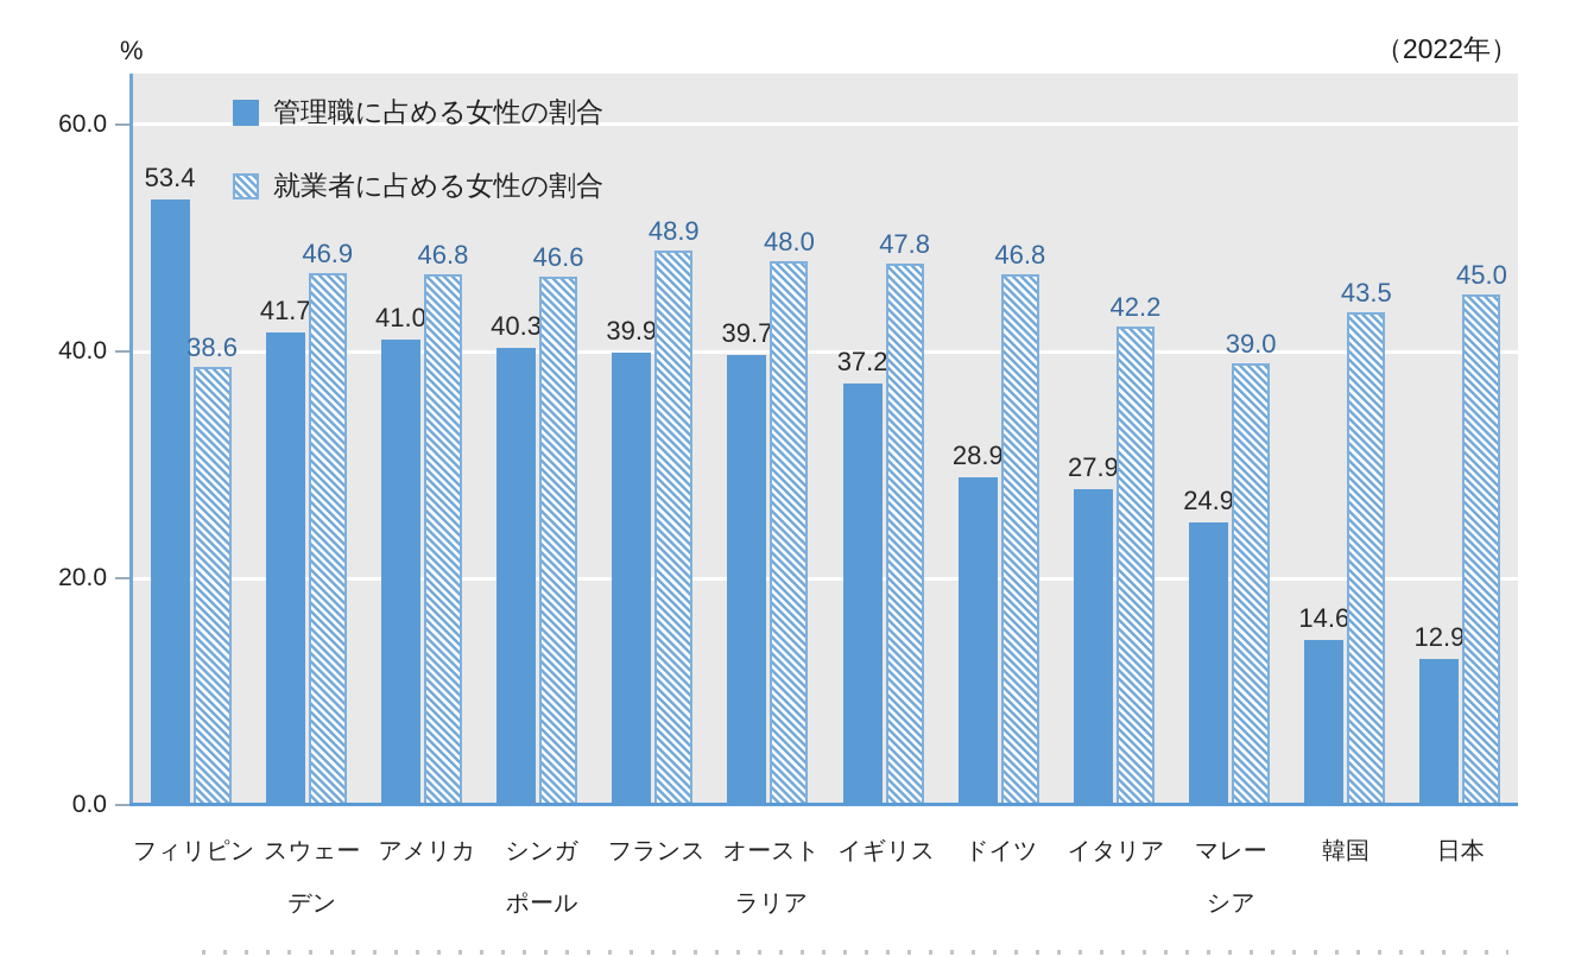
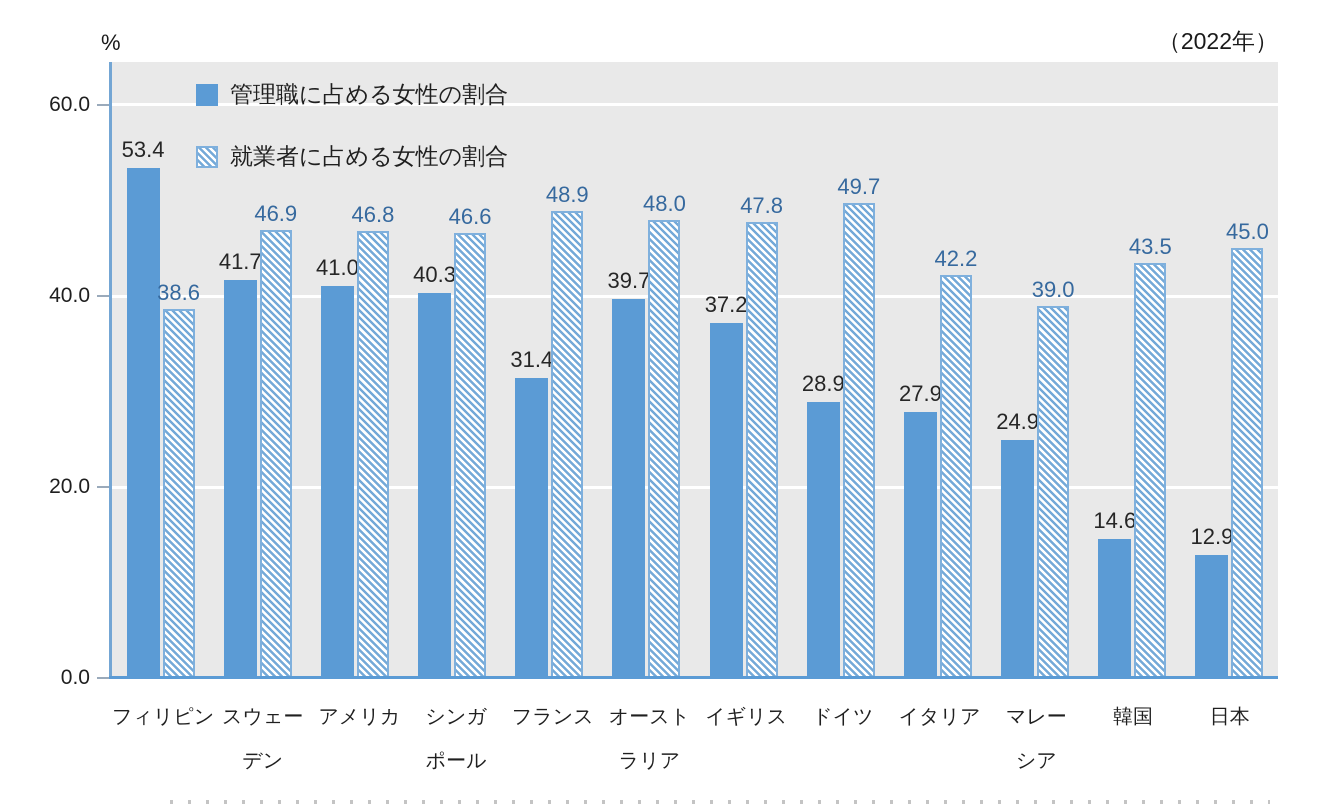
管理職に占める女性の割合/フランス: 39.9 -> 31.4
就業者に占める女性の割合/ドイツ: 46.8 -> 49.7
